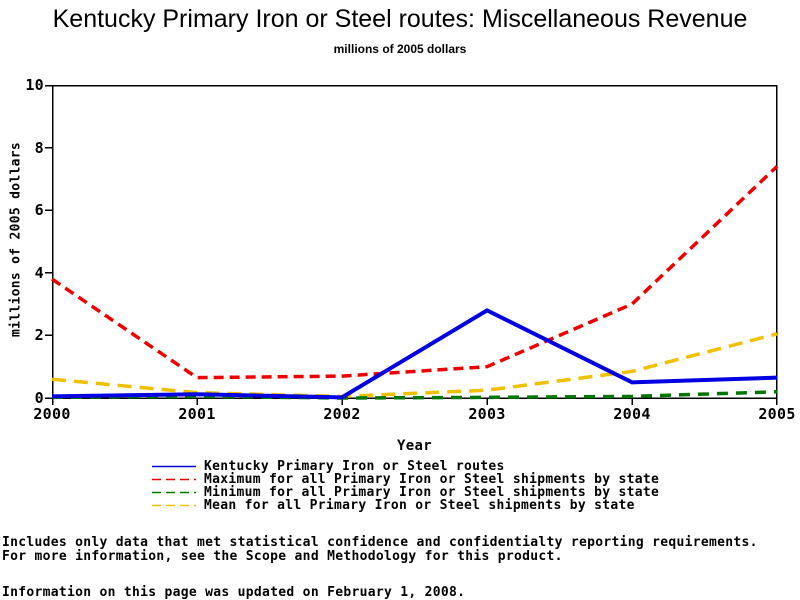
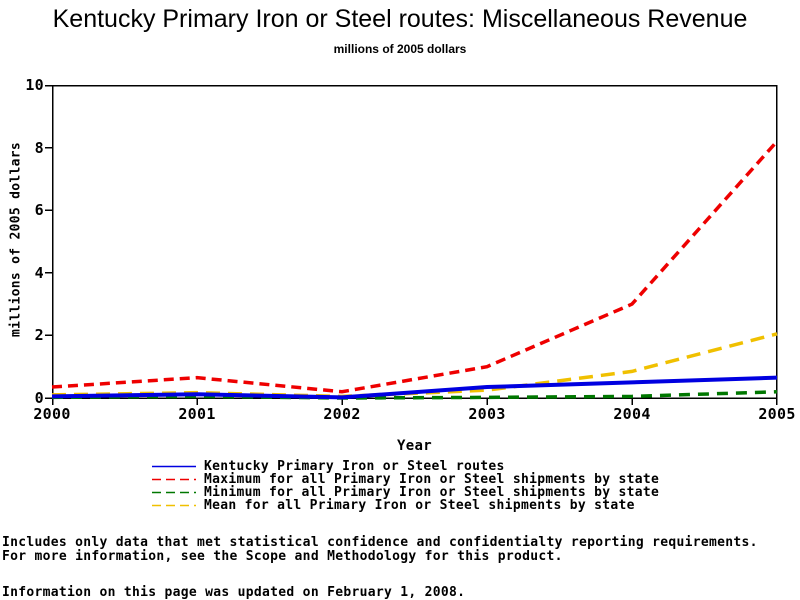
Maximum for all Primary Iron or Steel shipments by state/2000: 3.8 -> 0.3
Mean for all Primary Iron or Steel shipments by state/2000: 0.6 -> 0.1
Maximum for all Primary Iron or Steel shipments by state/2002: 0.7 -> 0.2
Kentucky Primary Iron or Steel routes/2003: 2.8 -> 0.3
Maximum for all Primary Iron or Steel shipments by state/2005: 7.4 -> 8.2
